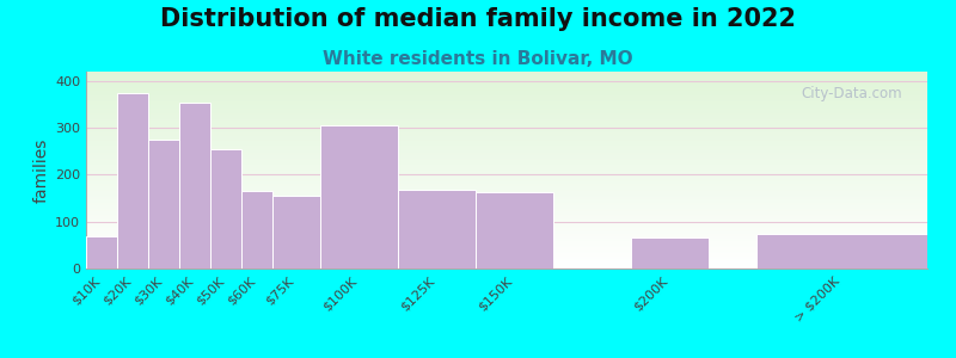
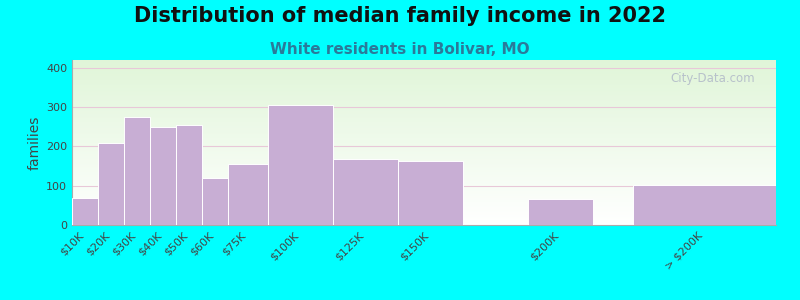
$20K: 375 -> 210
$40K: 355 -> 250
$60K: 165 -> 120
> $200K: 75 -> 103
